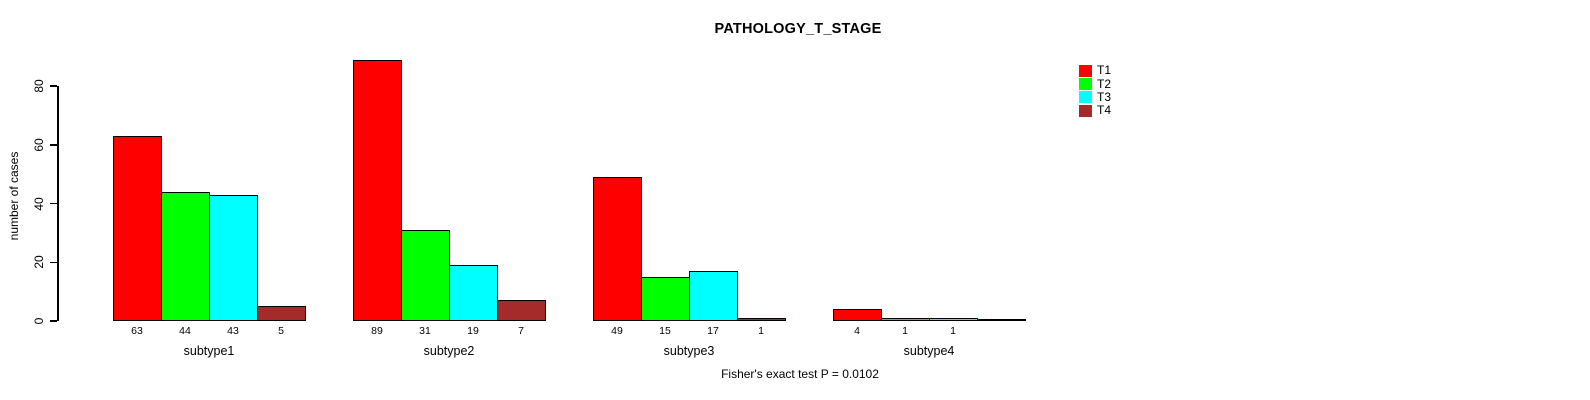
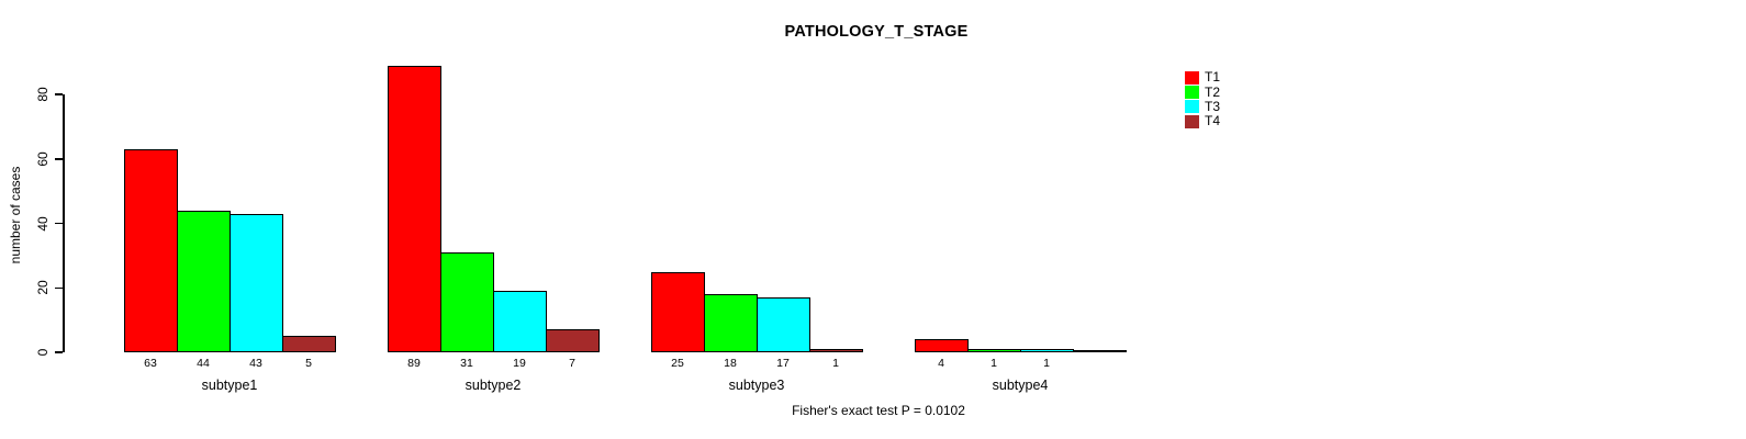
T1/subtype3: 49 -> 25
T2/subtype3: 15 -> 18
